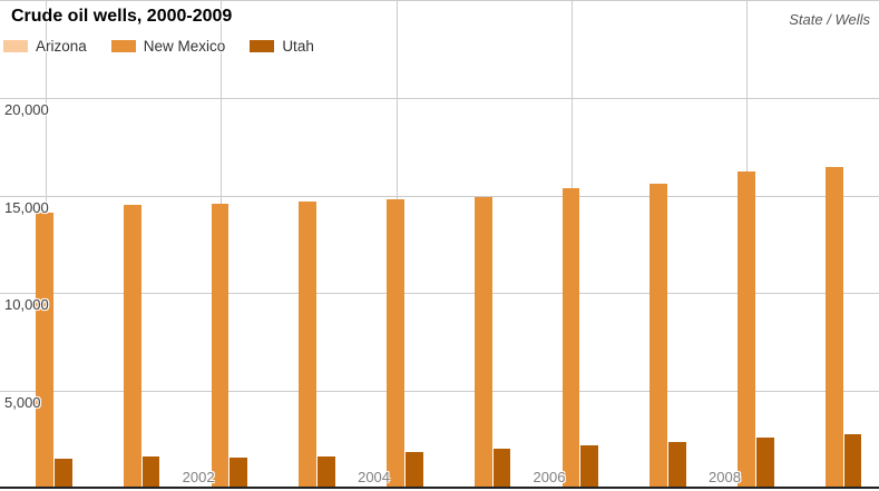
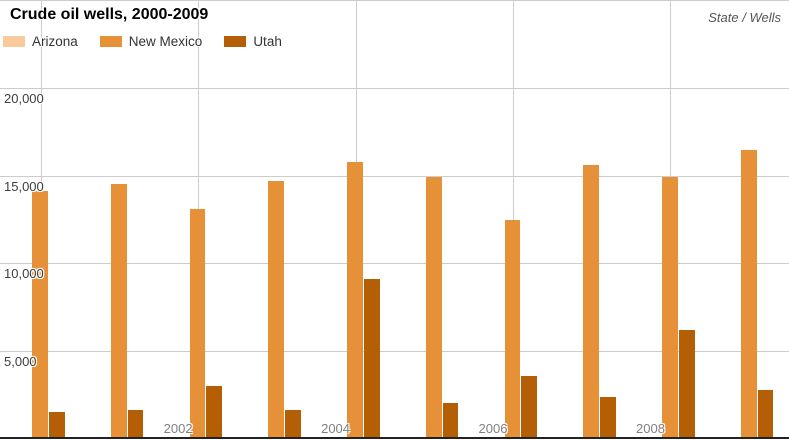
New Mexico/2002: 14600 -> 13100
Utah/2002: 1600 -> 3000
New Mexico/2004: 14800 -> 15800
Utah/2004: 1800 -> 9100
New Mexico/2006: 15400 -> 12500
Utah/2006: 2200 -> 3600
New Mexico/2008: 16200 -> 14900
Utah/2008: 2600 -> 6200
